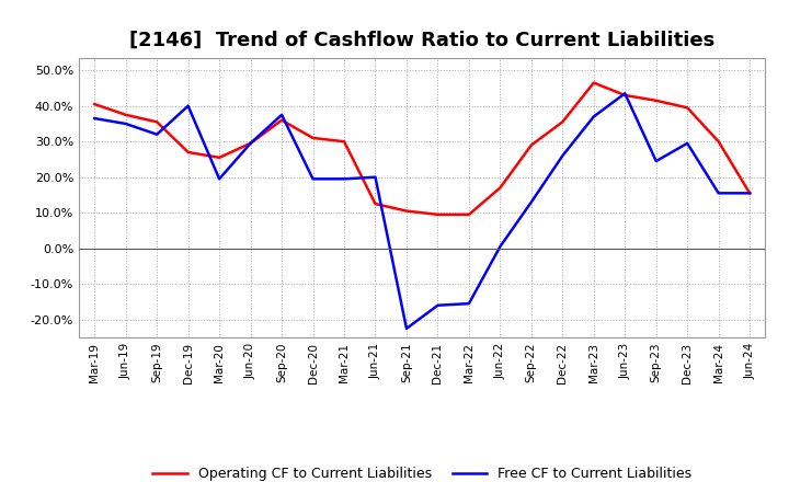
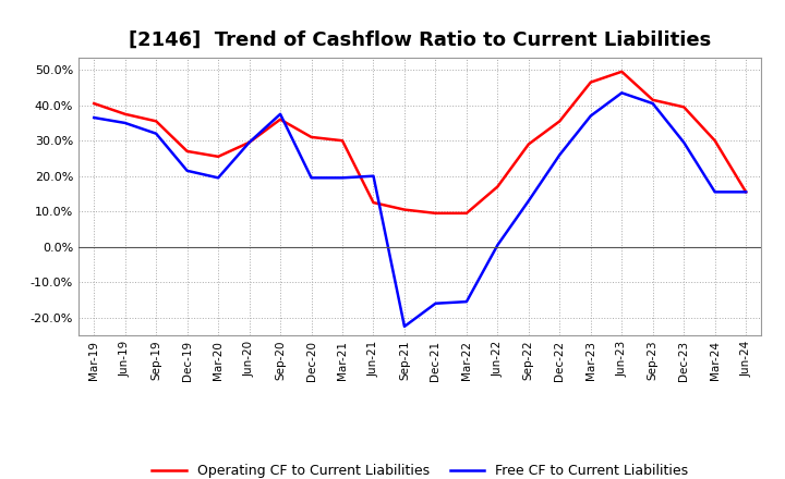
Free CF to Current Liabilities/Dec-19: 40.0% -> 21.5%
Operating CF to Current Liabilities/Jun-23: 43.0% -> 49.5%
Free CF to Current Liabilities/Sep-23: 24.5% -> 40.5%
